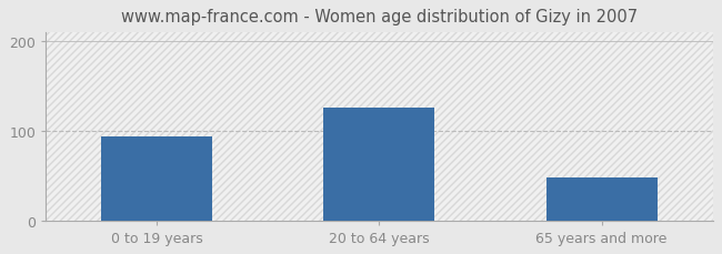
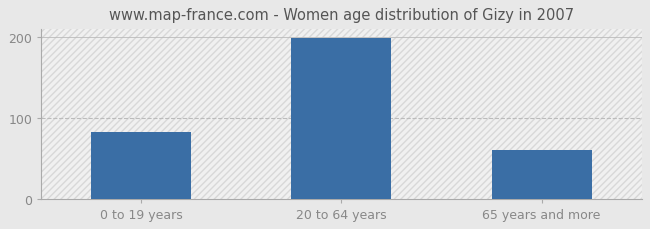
0 to 19 years: 94 -> 83
20 to 64 years: 126 -> 199
65 years and more: 48 -> 60
